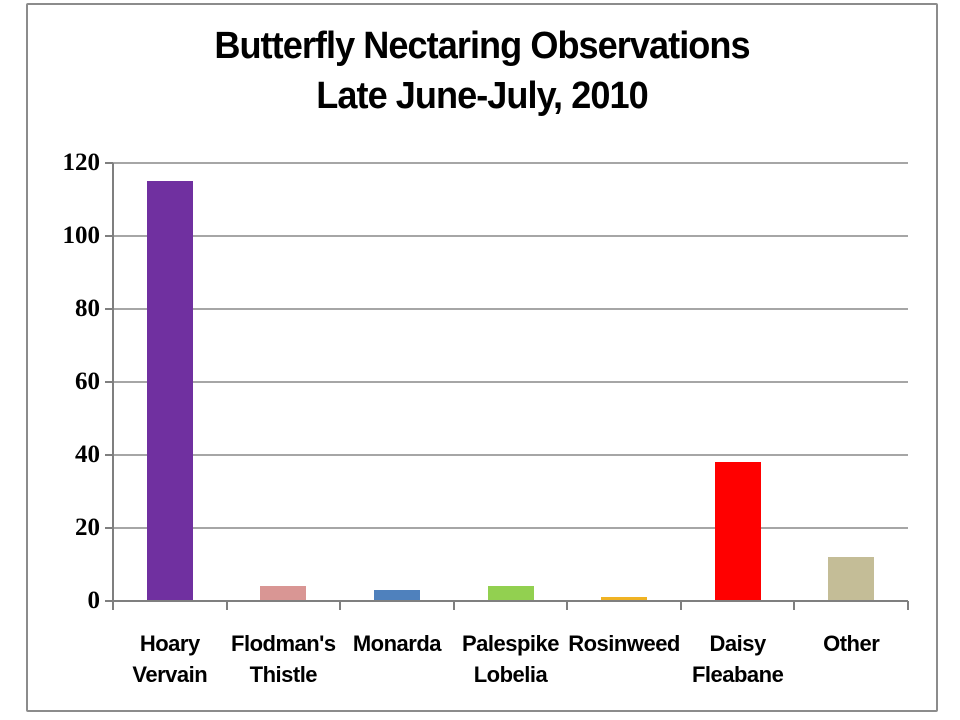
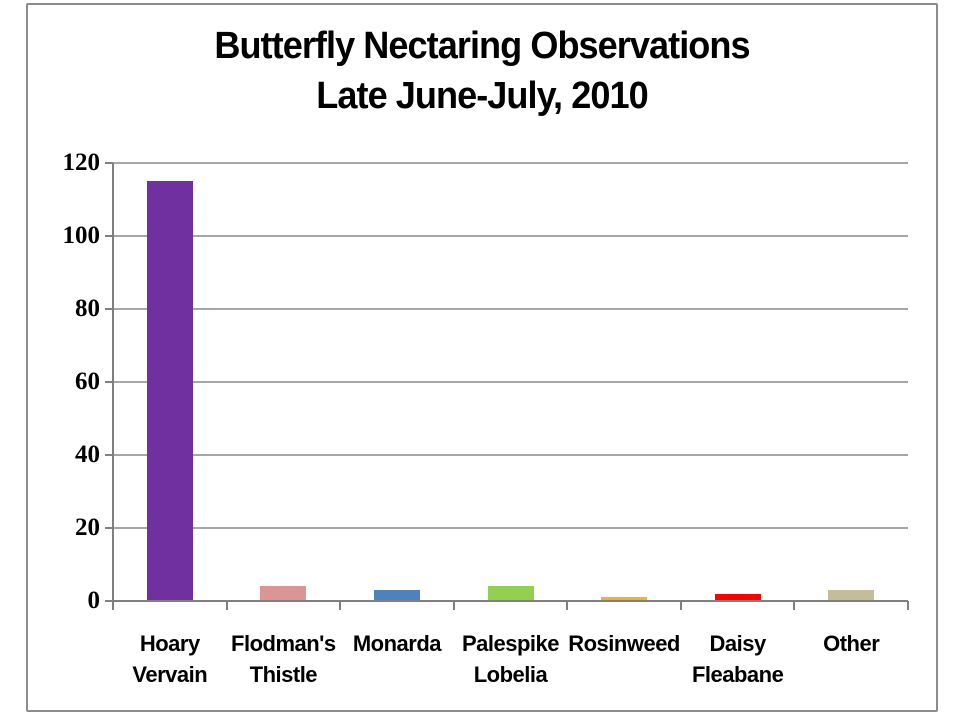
Daisy Fleabane: 38 -> 2
Other: 12 -> 3
